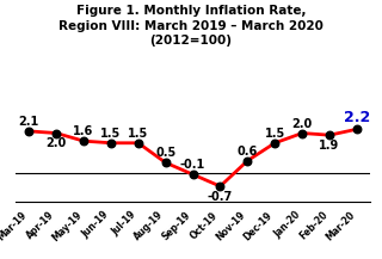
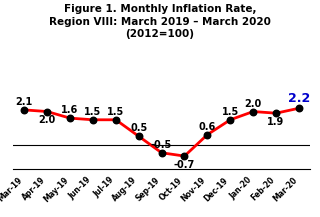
Sep-19: -0.1 -> -0.5
